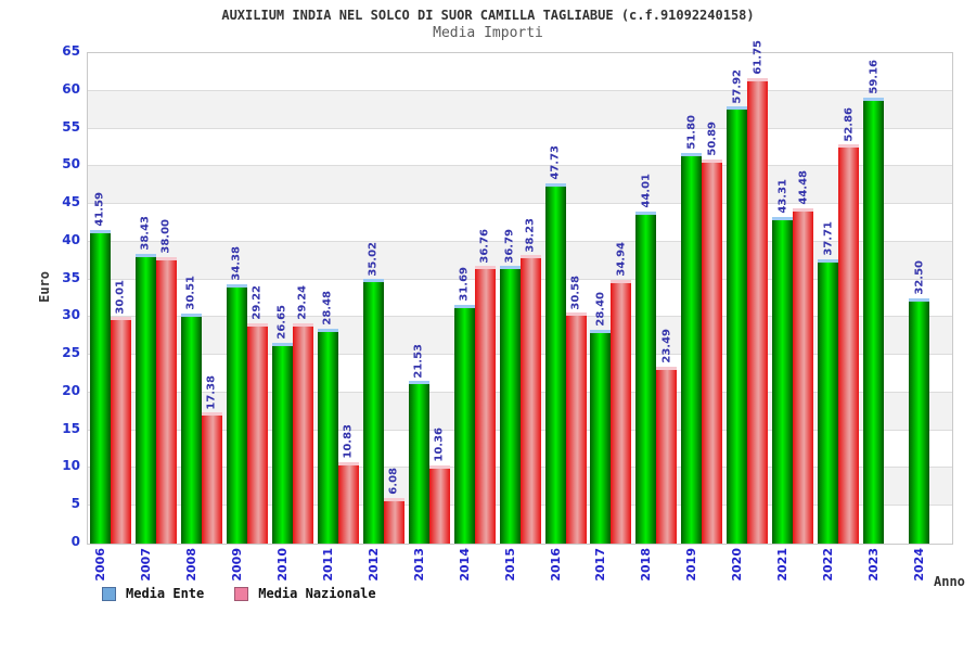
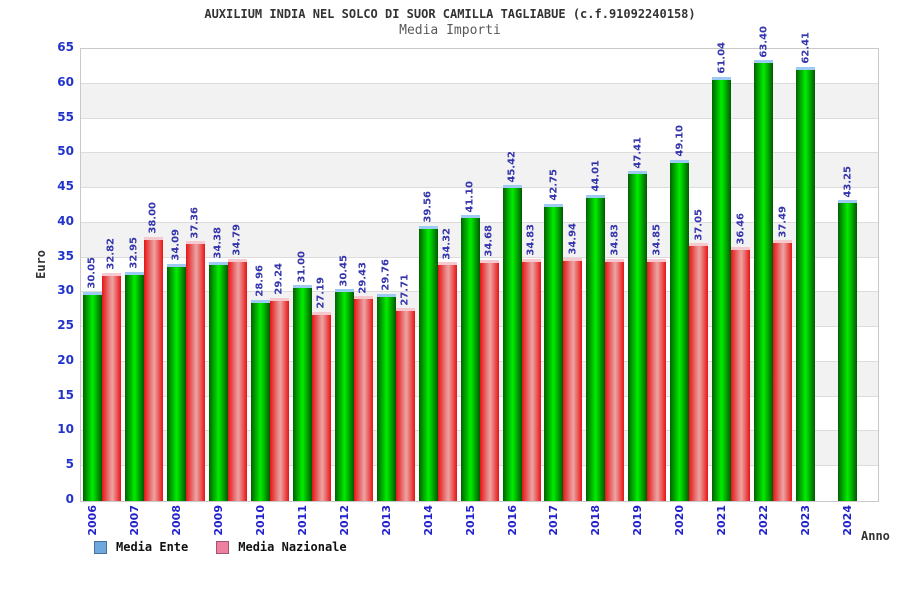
Media Ente/2006: 41.59 -> 30.05
Media Nazionale/2006: 30.01 -> 32.82
Media Ente/2007: 38.43 -> 32.95
Media Ente/2008: 30.51 -> 34.09
Media Nazionale/2008: 17.38 -> 37.36
Media Nazionale/2009: 29.22 -> 34.79
Media Ente/2010: 26.65 -> 28.96
Media Ente/2011: 28.48 -> 31.00
Media Nazionale/2011: 10.83 -> 27.19
Media Ente/2012: 35.02 -> 30.45
Media Nazionale/2012: 6.08 -> 29.43
Media Ente/2013: 21.53 -> 29.76
Media Nazionale/2013: 10.36 -> 27.71
Media Ente/2014: 31.69 -> 39.56
Media Nazionale/2014: 36.76 -> 34.32
Media Ente/2015: 36.79 -> 41.10
Media Nazionale/2015: 38.23 -> 34.68
Media Ente/2016: 47.73 -> 45.42
Media Nazionale/2016: 30.58 -> 34.83
Media Ente/2017: 28.40 -> 42.75
Media Nazionale/2018: 23.49 -> 34.83
Media Ente/2019: 51.80 -> 47.41
Media Nazionale/2019: 50.89 -> 34.85
Media Ente/2020: 57.92 -> 49.10
Media Nazionale/2020: 61.75 -> 37.05
Media Ente/2021: 43.31 -> 61.04
Media Nazionale/2021: 44.48 -> 36.46
Media Ente/2022: 37.71 -> 63.40
Media Nazionale/2022: 52.86 -> 37.49
Media Ente/2023: 59.16 -> 62.41
Media Ente/2024: 32.50 -> 43.25
